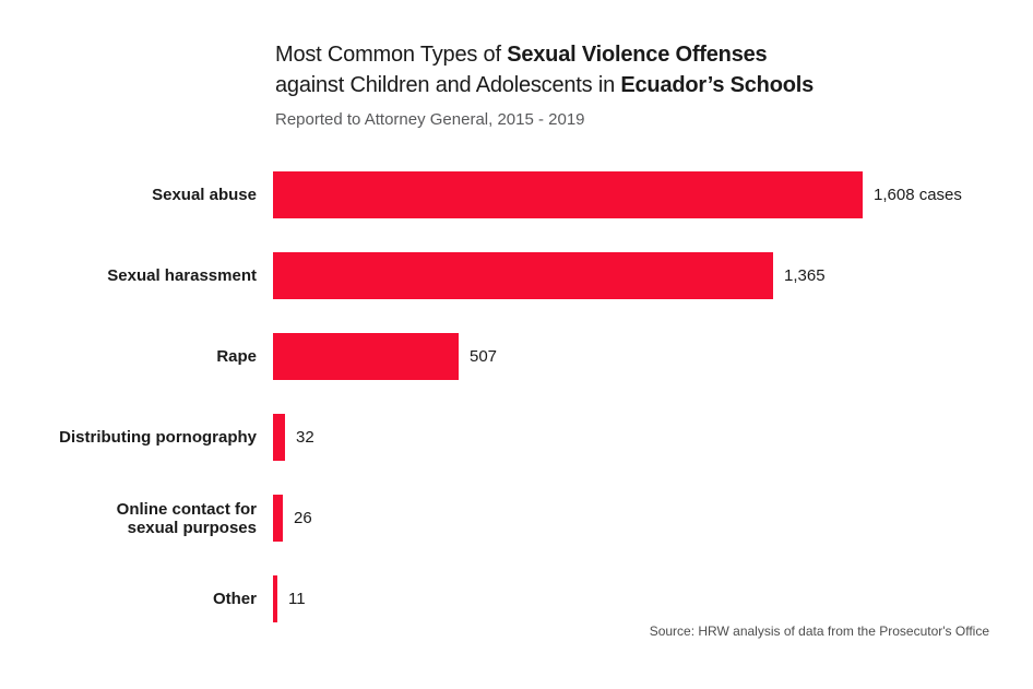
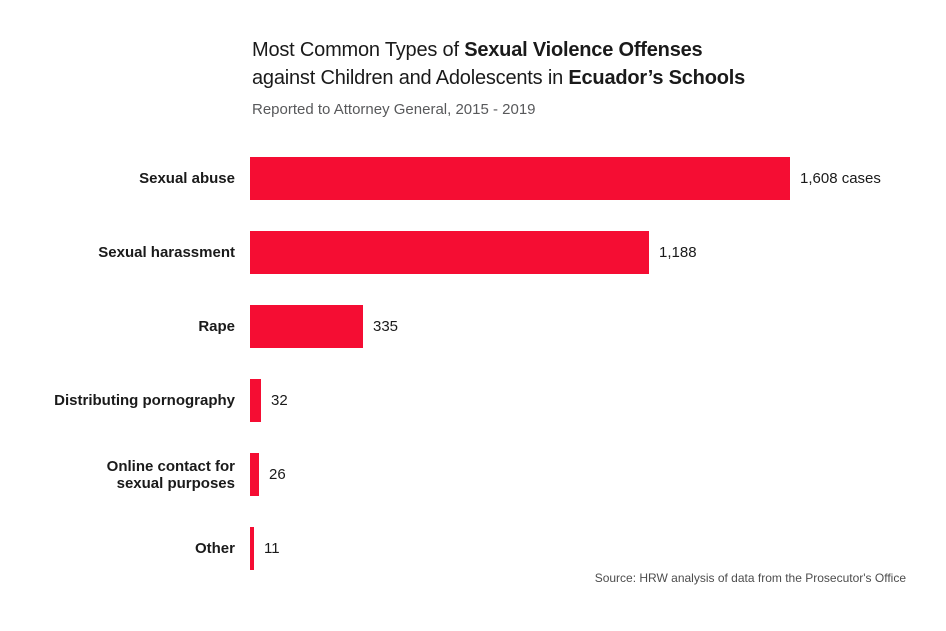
Sexual harassment: 1,365 -> 1,188
Rape: 507 -> 335
